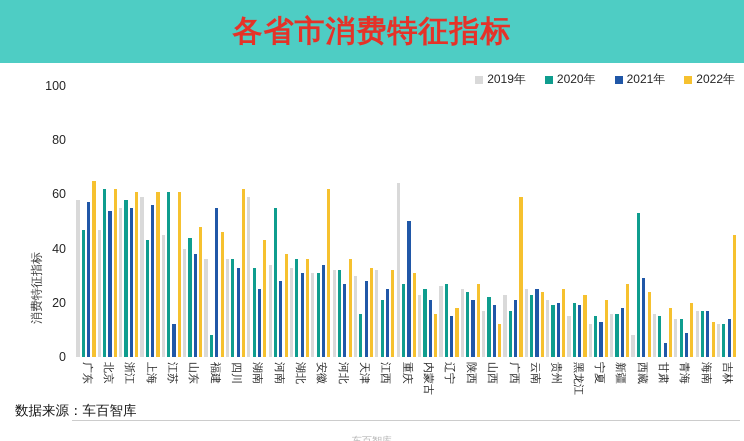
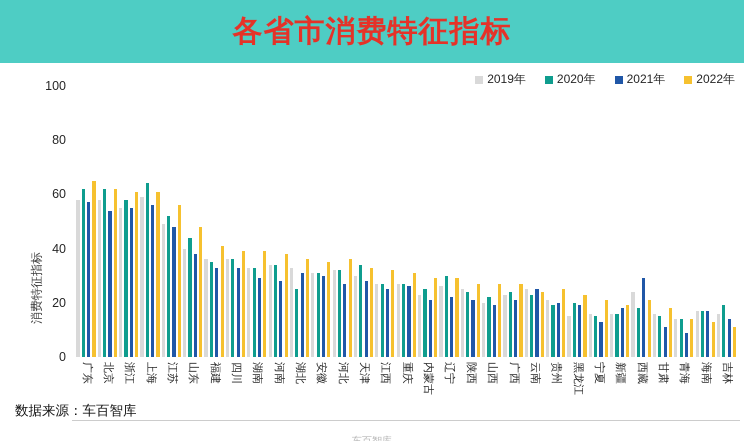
2020年/广东: 47 -> 62
2019年/北京: 47 -> 58
2020年/上海: 43 -> 64
2019年/江苏: 45 -> 49
2020年/江苏: 61 -> 52
2021年/江苏: 12 -> 48
2022年/江苏: 61 -> 56
2020年/福建: 8 -> 35
2021年/福建: 55 -> 33
2022年/福建: 46 -> 41
2022年/四川: 62 -> 39
2019年/湖南: 59 -> 33
2021年/湖南: 25 -> 29
2022年/湖南: 43 -> 39
2020年/河南: 55 -> 34
2020年/湖北: 36 -> 25
2021年/安徽: 34 -> 30
2022年/安徽: 62 -> 35
2020年/天津: 16 -> 34
2019年/江西: 32 -> 27
2020年/江西: 21 -> 27
2019年/重庆: 64 -> 27
2021年/重庆: 50 -> 26
2022年/内蒙古: 16 -> 29
2020年/辽宁: 27 -> 30
2021年/辽宁: 15 -> 22
2022年/辽宁: 18 -> 29
2019年/山西: 17 -> 20
2022年/山西: 12 -> 27
2020年/广西: 17 -> 24
2022年/广西: 59 -> 27
2019年/宁夏: 12 -> 16
2022年/新疆: 27 -> 19
2019年/西藏: 8 -> 24
2020年/西藏: 53 -> 18
2022年/西藏: 24 -> 21
2021年/甘肃: 5 -> 11
2022年/青海: 20 -> 14
2019年/吉林: 12 -> 16
2020年/吉林: 12 -> 19
2022年/吉林: 45 -> 11
